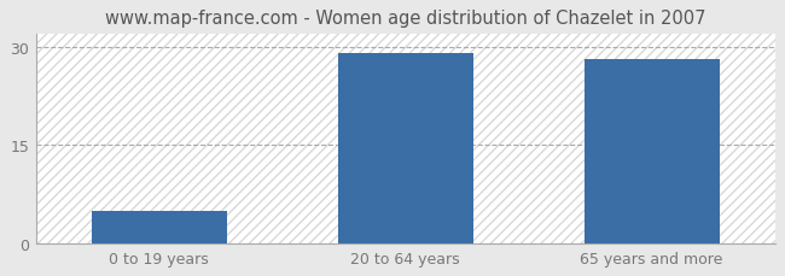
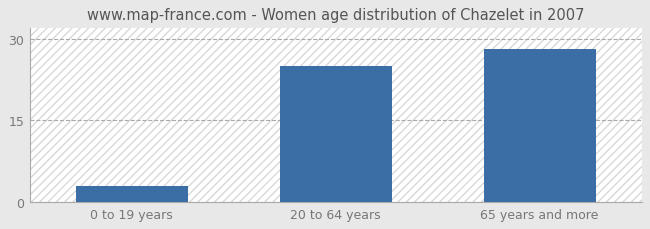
0 to 19 years: 5 -> 3
20 to 64 years: 29 -> 25
